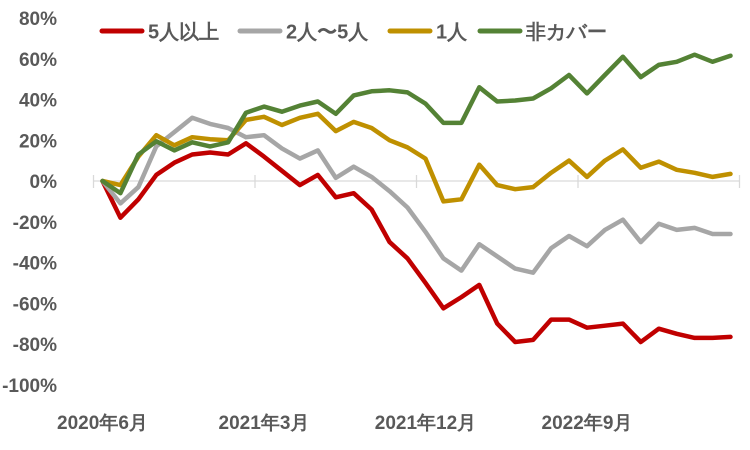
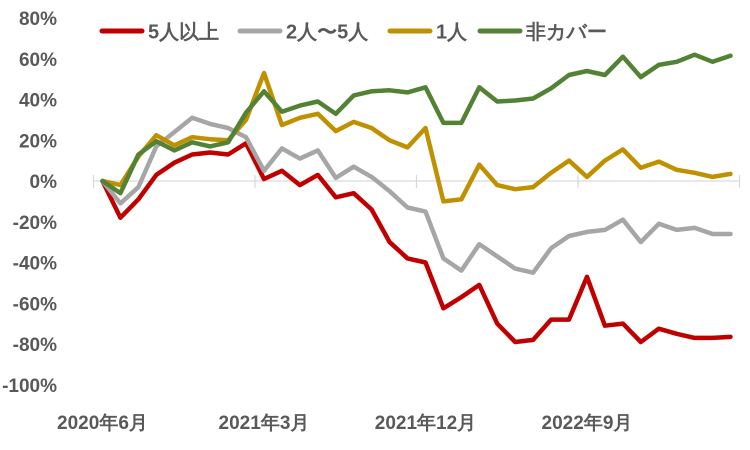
5人以上/2021年3月: 12% -> 1%
2人〜5人/2021年3月: 22% -> 5%
1人/2021年3月: 32% -> 53%
非カバー/2021年3月: 36% -> 44%
5人以上/2021年12月: -50% -> -40%
2人〜5人/2021年12月: -25% -> -15%
1人/2021年12月: 11% -> 26%
非カバー/2021年12月: 38% -> 46%
5人以上/2022年9月: -72% -> -47%
2人〜5人/2022年9月: -32% -> -25%
非カバー/2022年9月: 43% -> 54%
